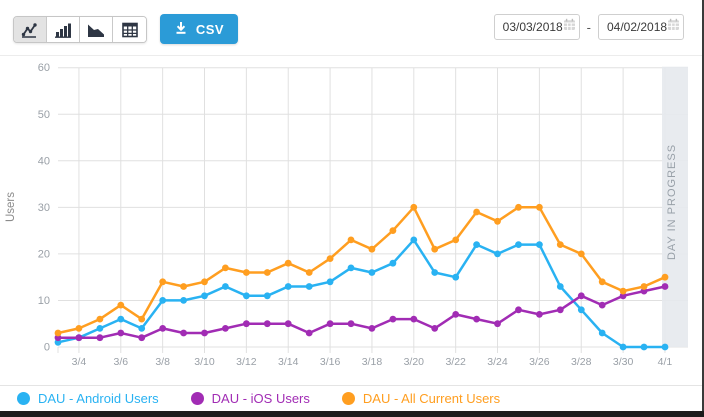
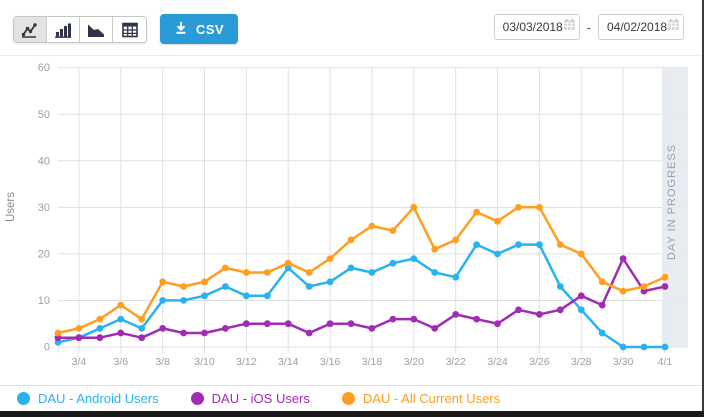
DAU - Android Users/3/14: 13 -> 17
DAU - All Current Users/3/18: 21 -> 26
DAU - Android Users/3/20: 23 -> 19
DAU - iOS Users/3/30: 11 -> 19
